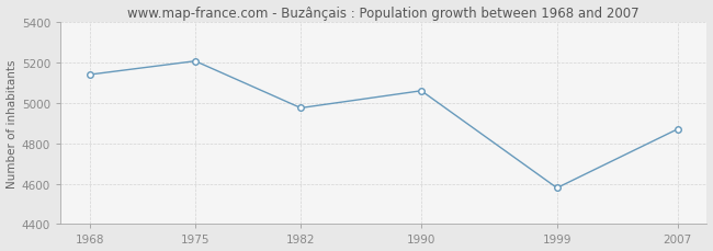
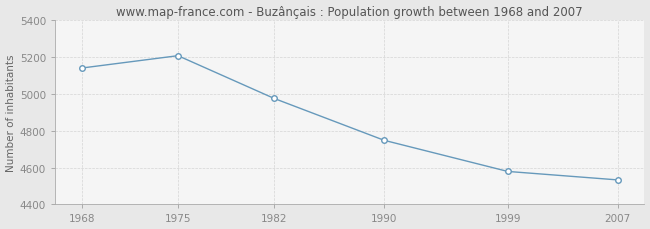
1990: 5060 -> 4750
2007: 4870 -> 4530
